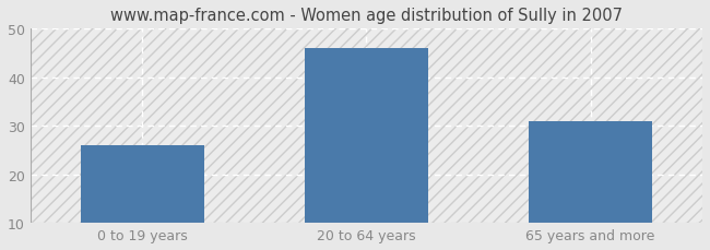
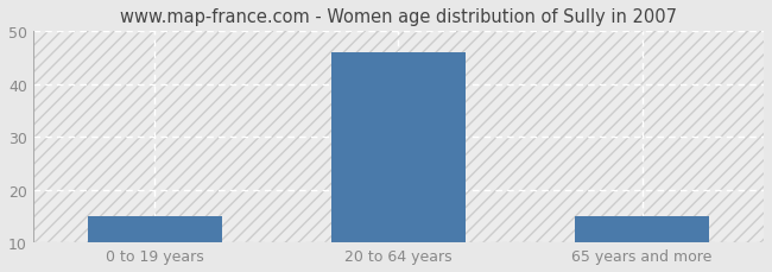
0 to 19 years: 26 -> 15
65 years and more: 31 -> 15
